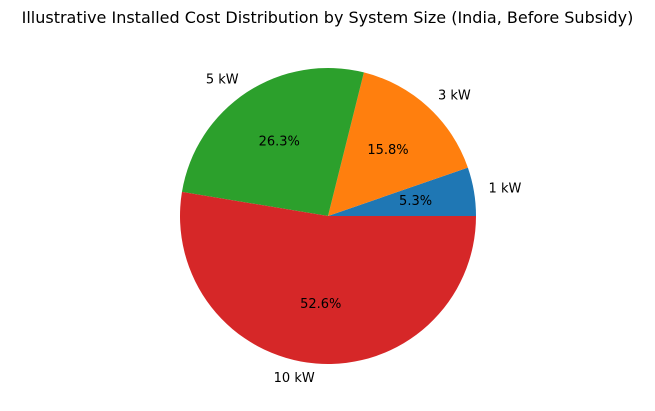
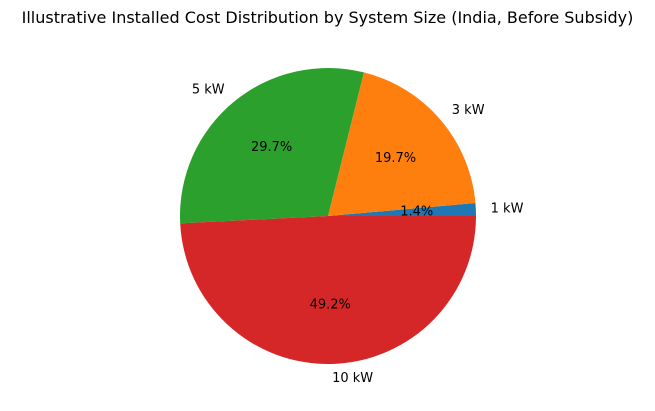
1 kW: 5.3% -> 1.4%
3 kW: 15.8% -> 19.7%
5 kW: 26.3% -> 29.7%
10 kW: 52.6% -> 49.2%
